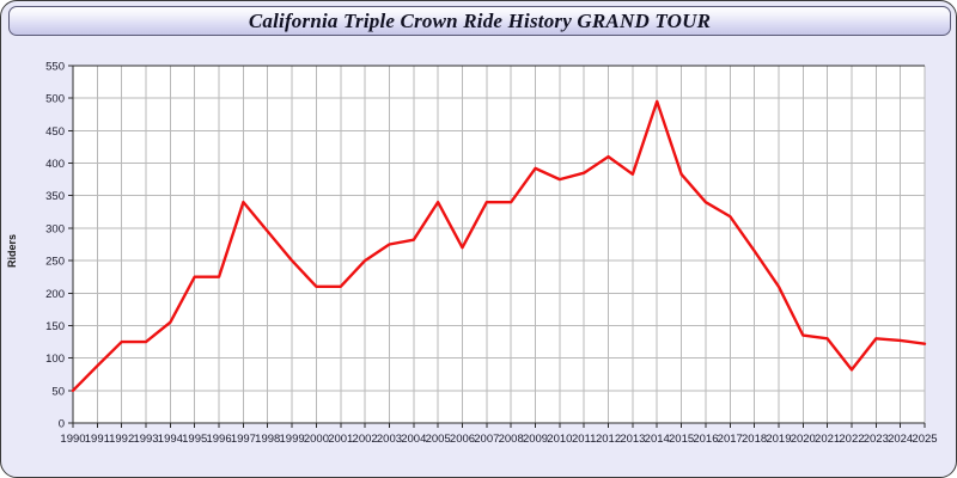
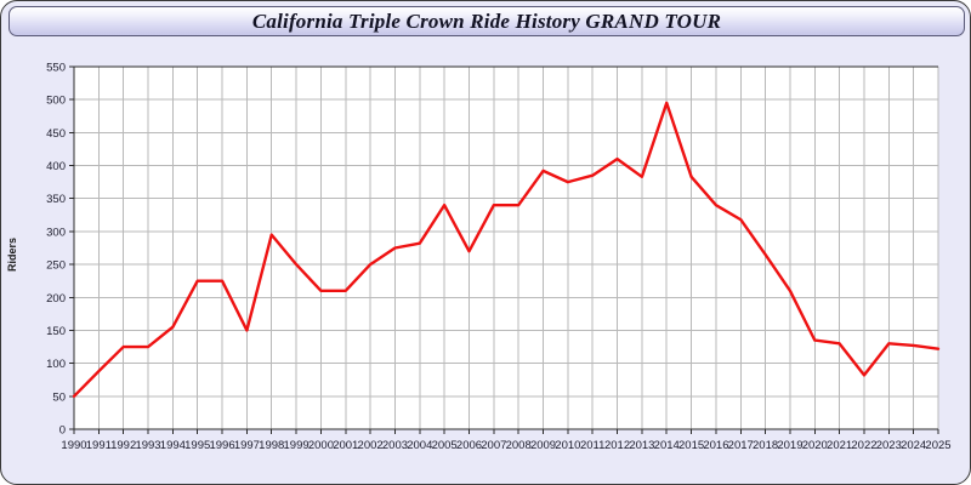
1997: 340 -> 150
